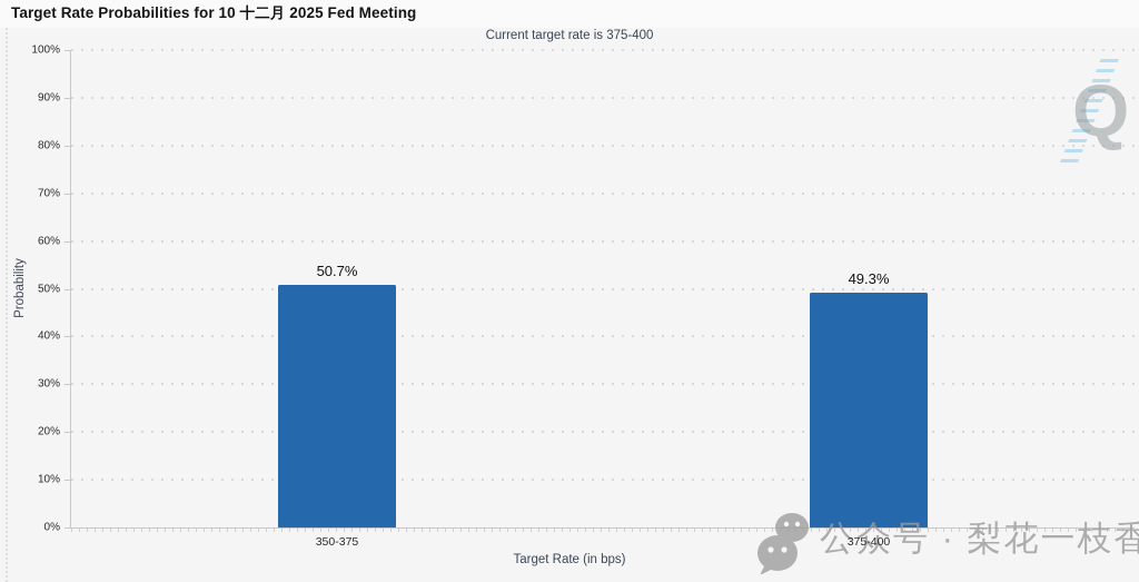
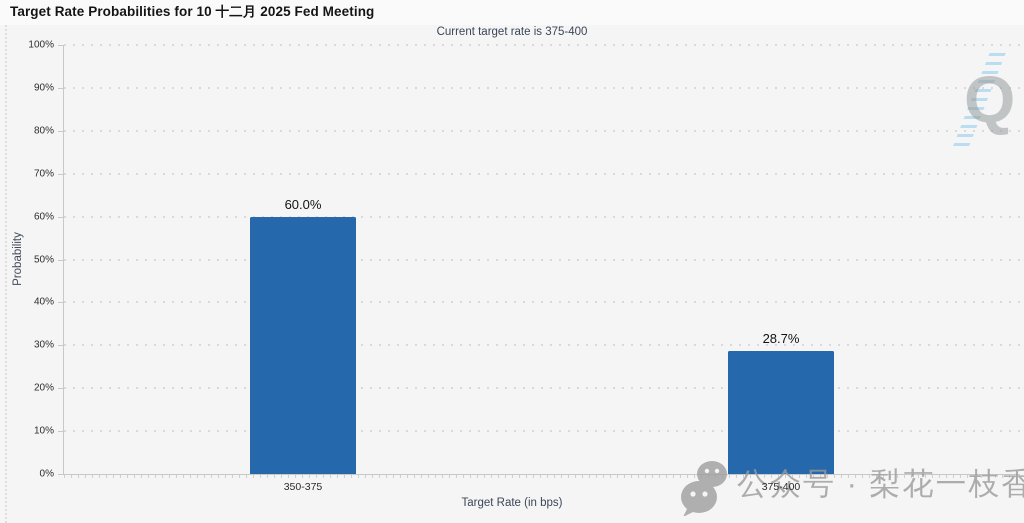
350-375: 50.7% -> 60.0%
375-400: 49.3% -> 28.7%
